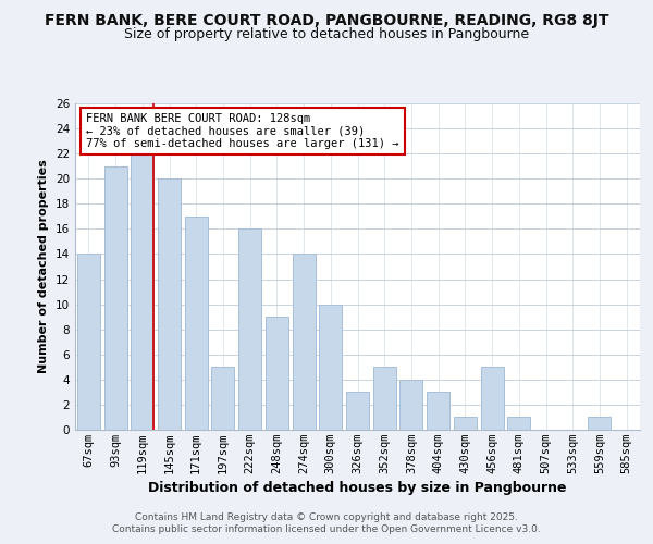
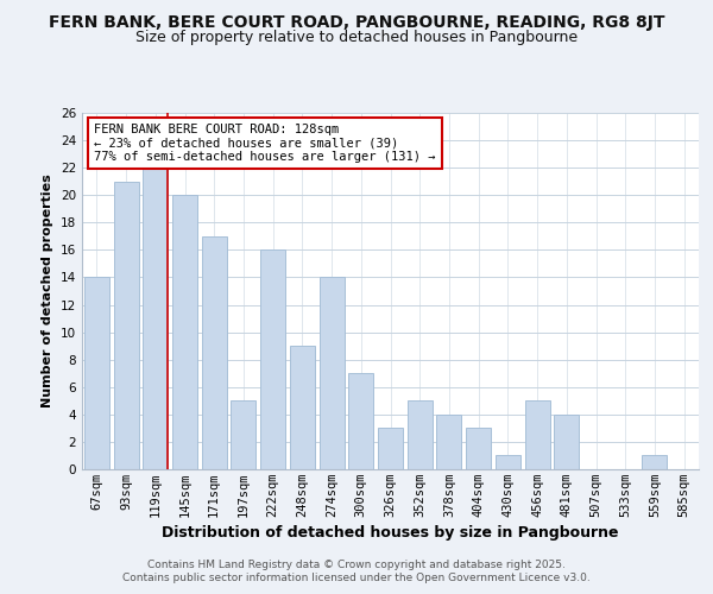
300sqm: 10 -> 7
481sqm: 1 -> 4
